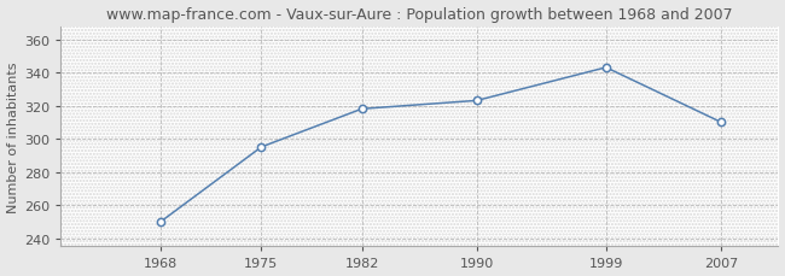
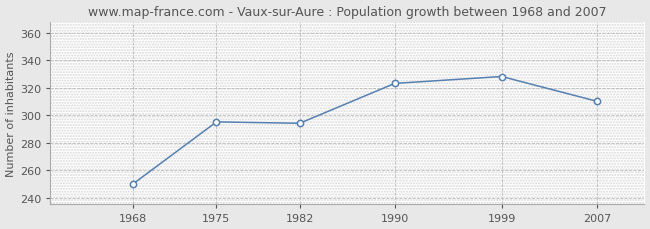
1982: 318 -> 294
1999: 343 -> 328
